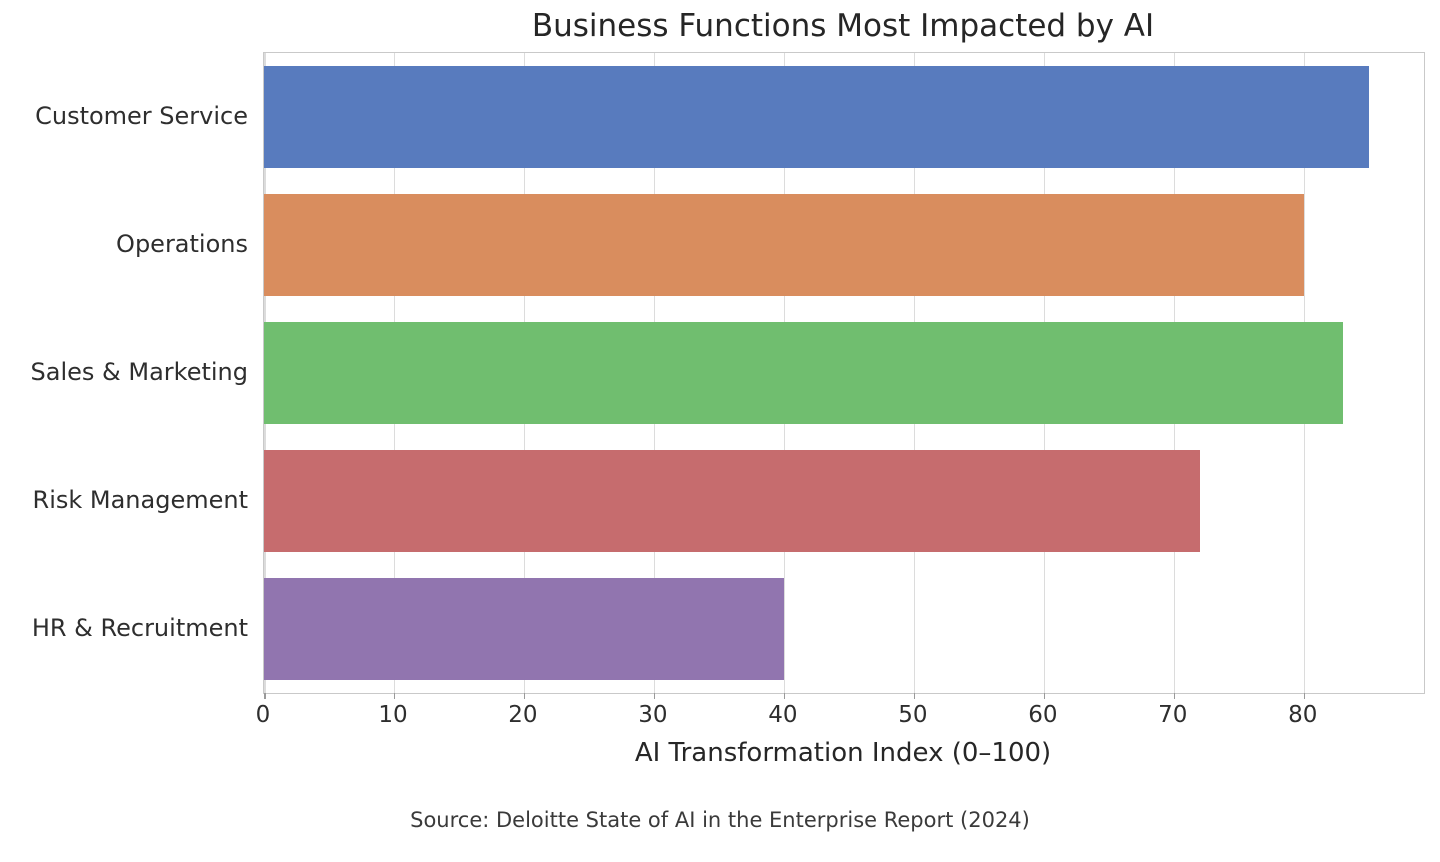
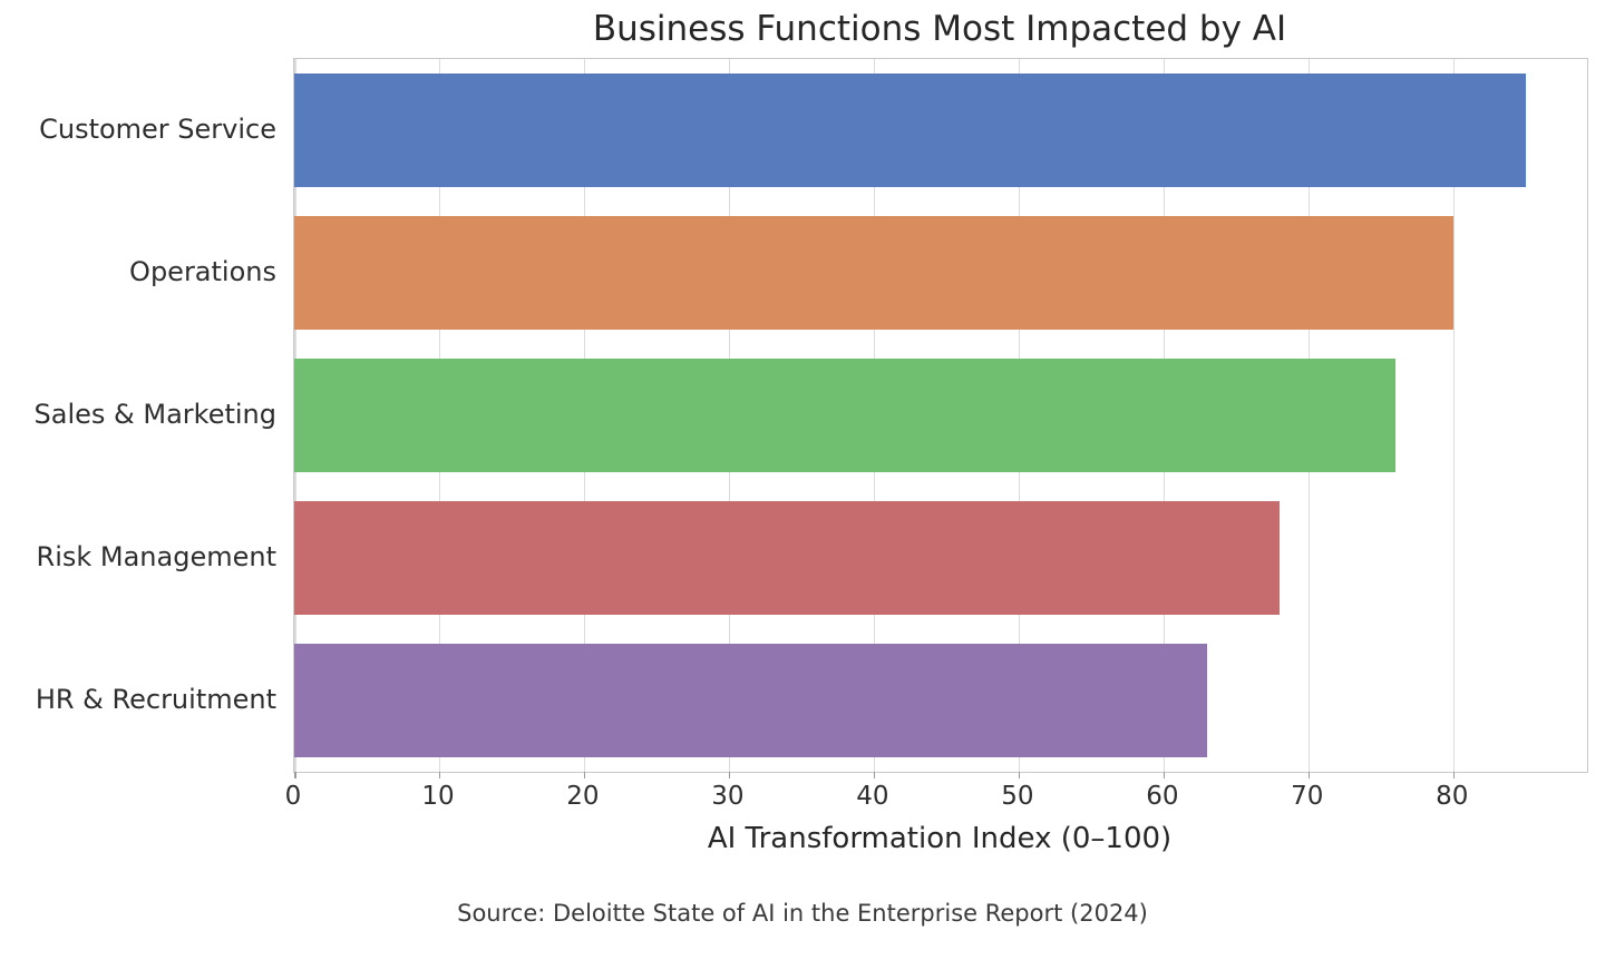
Sales & Marketing: 83 -> 76
Risk Management: 72 -> 68
HR & Recruitment: 40 -> 63
